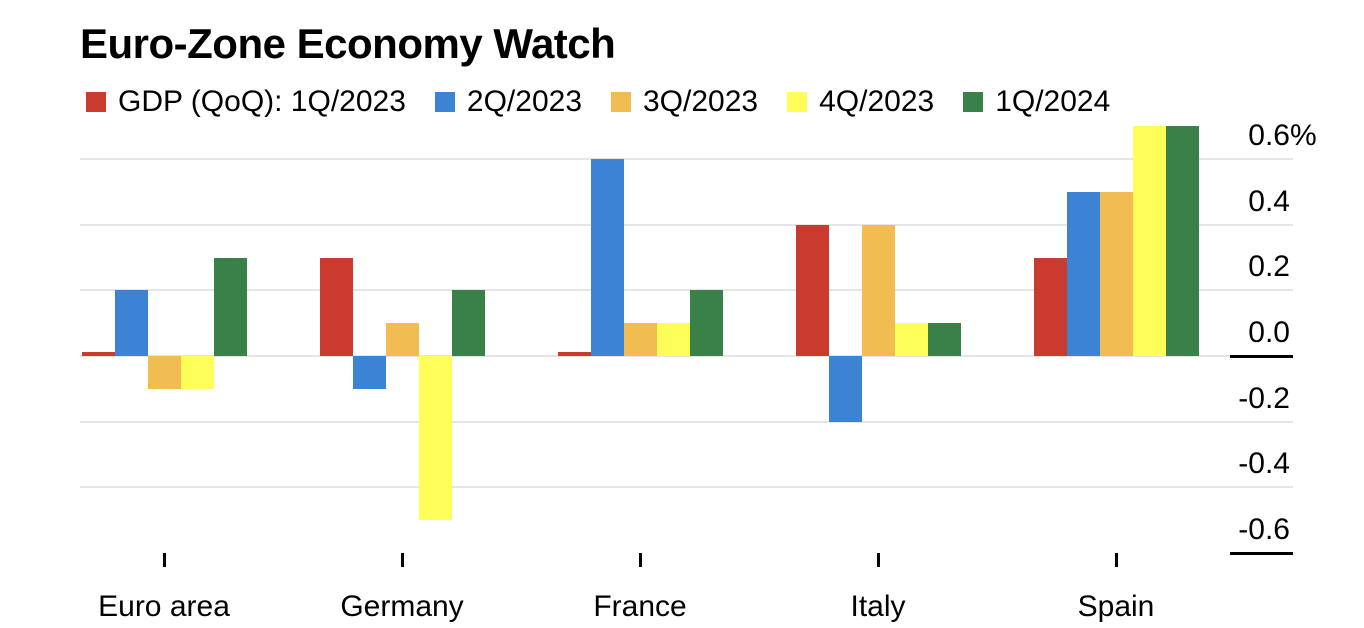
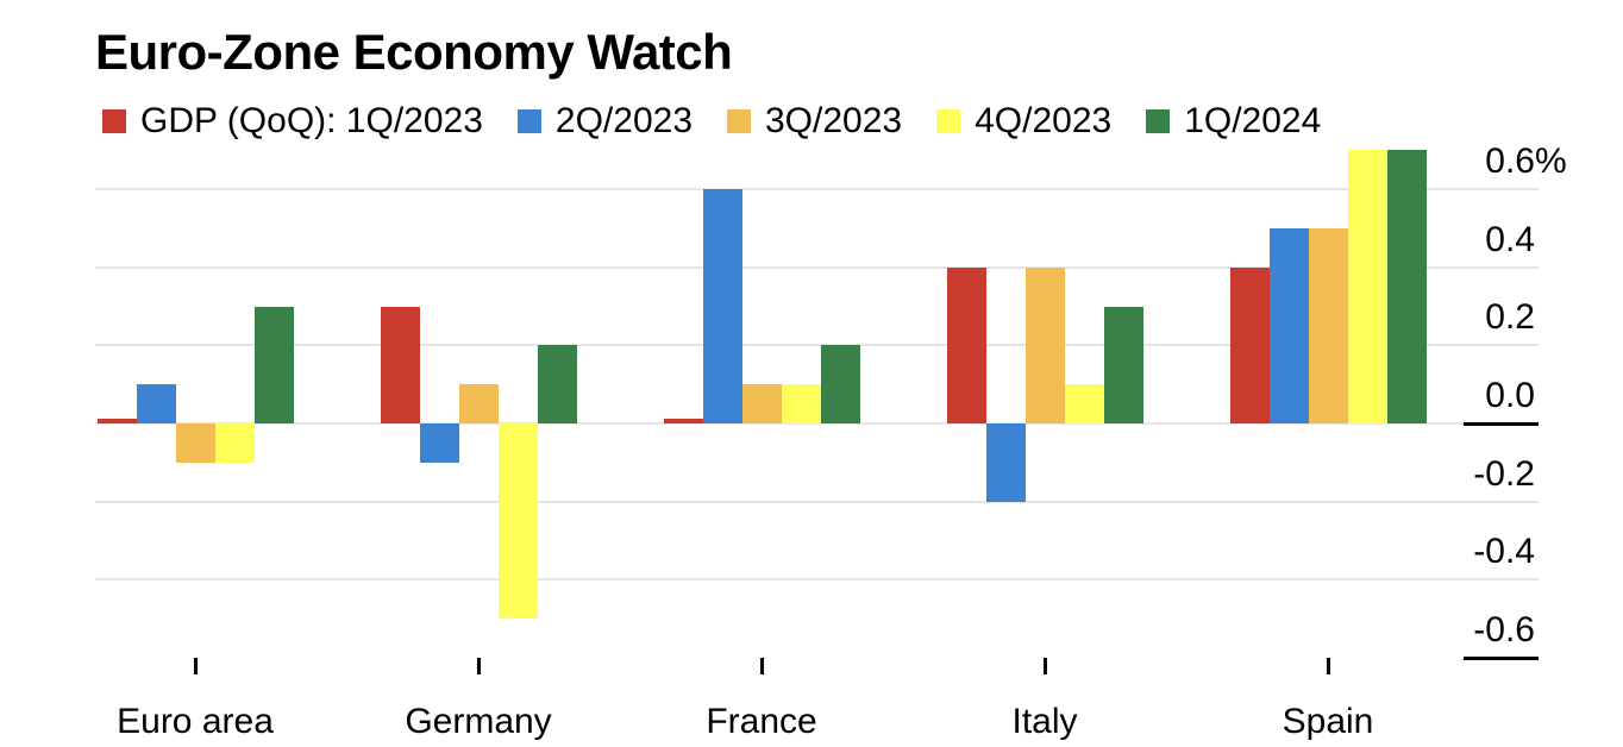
2Q/2023/Euro area: 0.2 -> 0.1
1Q/2024/Italy: 0.1 -> 0.3
GDP (QoQ): 1Q/2023/Spain: 0.3 -> 0.4
